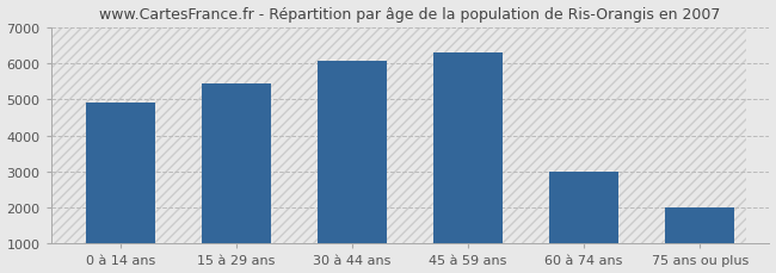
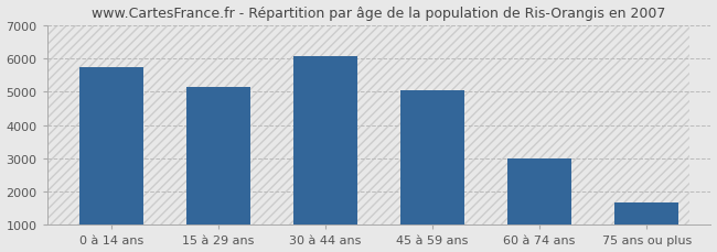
0 à 14 ans: 4900 -> 5730
15 à 29 ans: 5450 -> 5150
45 à 59 ans: 6300 -> 5060
75 ans ou plus: 2000 -> 1680
